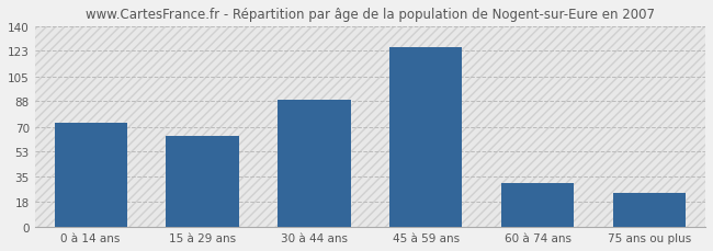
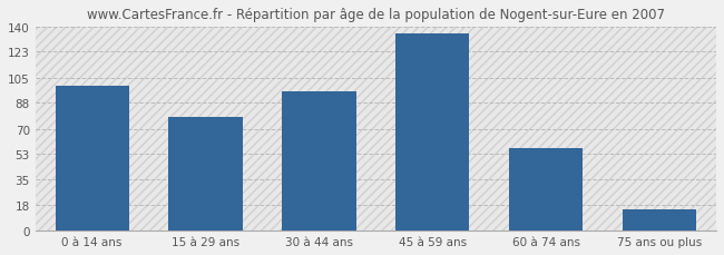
0 à 14 ans: 73 -> 100
15 à 29 ans: 64 -> 78
30 à 44 ans: 89 -> 96
45 à 59 ans: 126 -> 136
60 à 74 ans: 31 -> 57
75 ans ou plus: 24 -> 15
